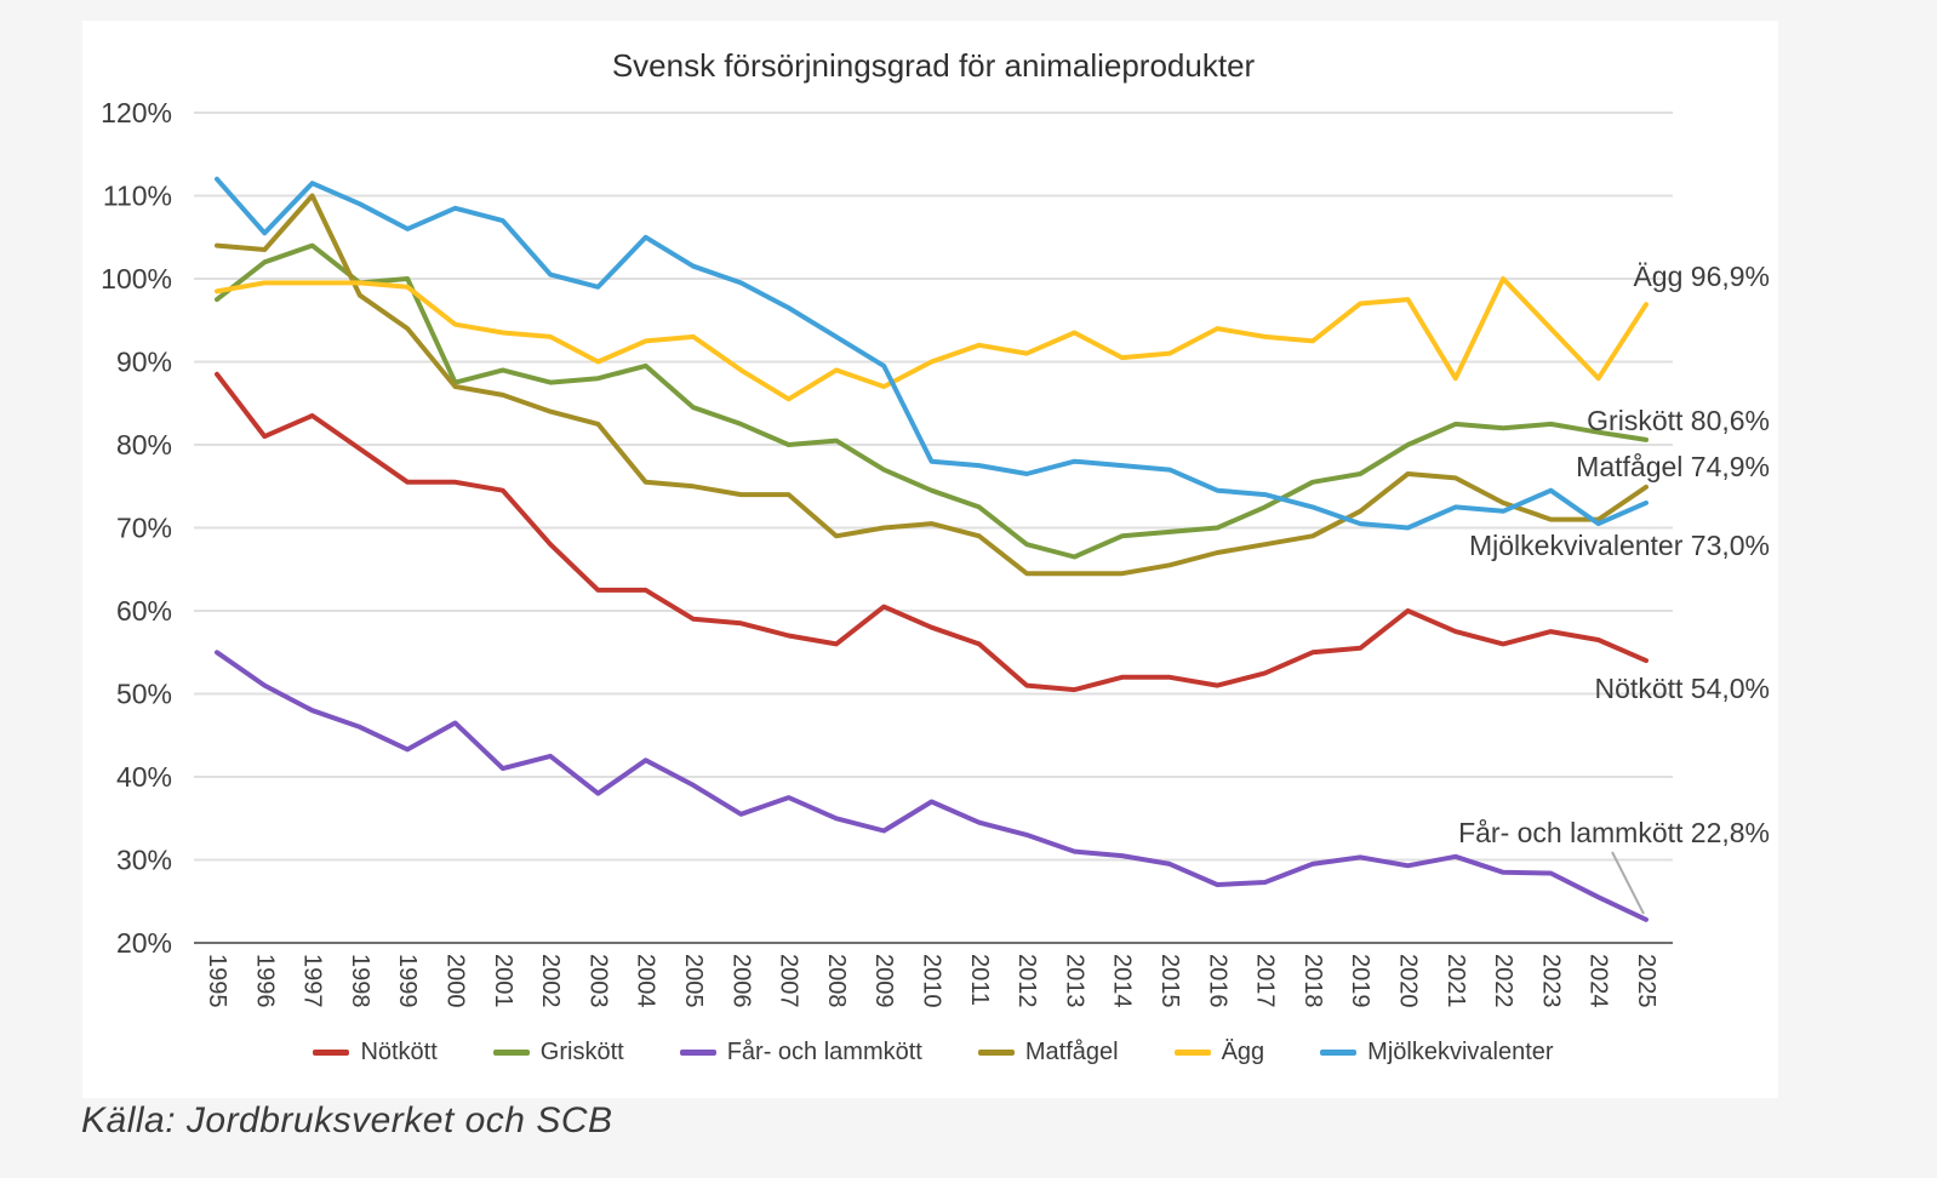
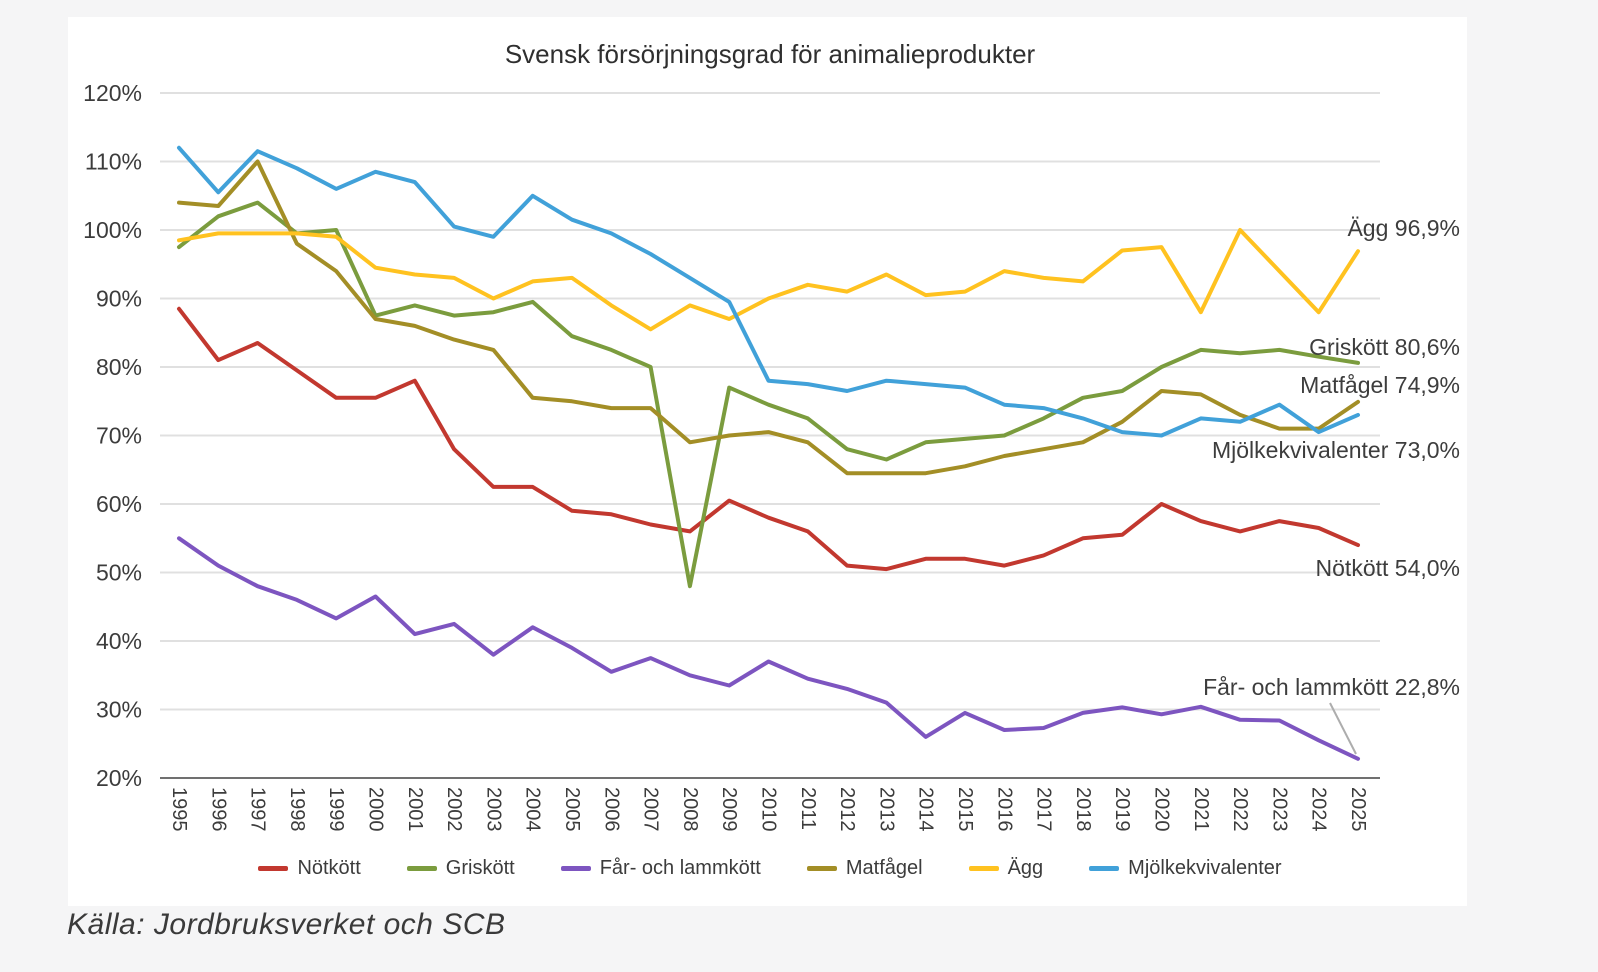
Nötkött/2001: 74% -> 78%
Griskött/2008: 80% -> 48%
Får- och lammkött/2014: 30% -> 26%
